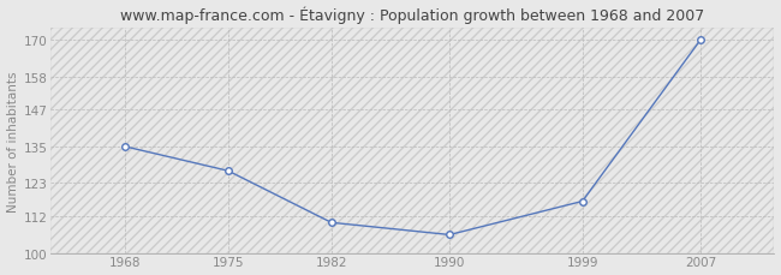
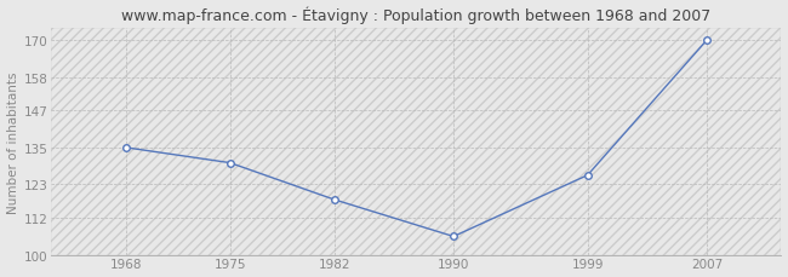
1975: 127 -> 130
1982: 110 -> 118
1999: 117 -> 126
